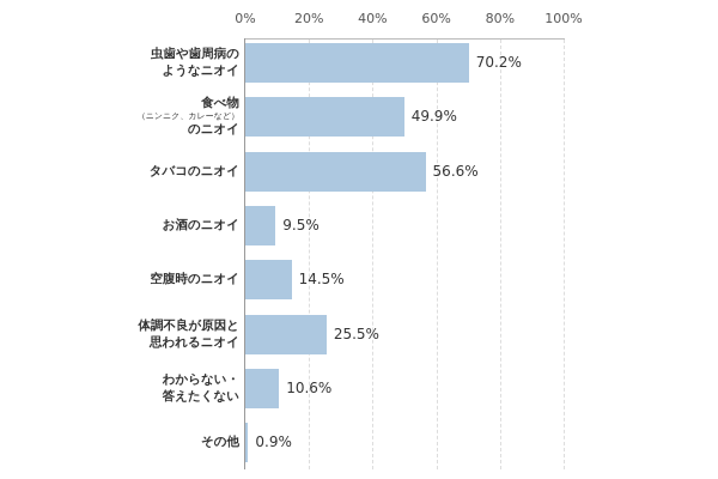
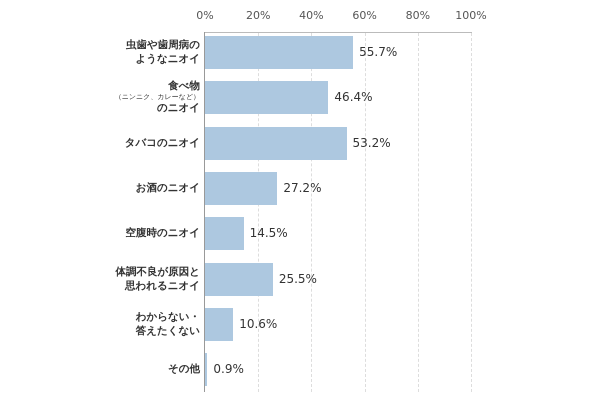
虫歯や歯周病のようなニオイ: 70.2% -> 55.7%
食べ物（ニンニク、カレーなど）のニオイ: 49.9% -> 46.4%
タバコのニオイ: 56.6% -> 53.2%
お酒のニオイ: 9.5% -> 27.2%
